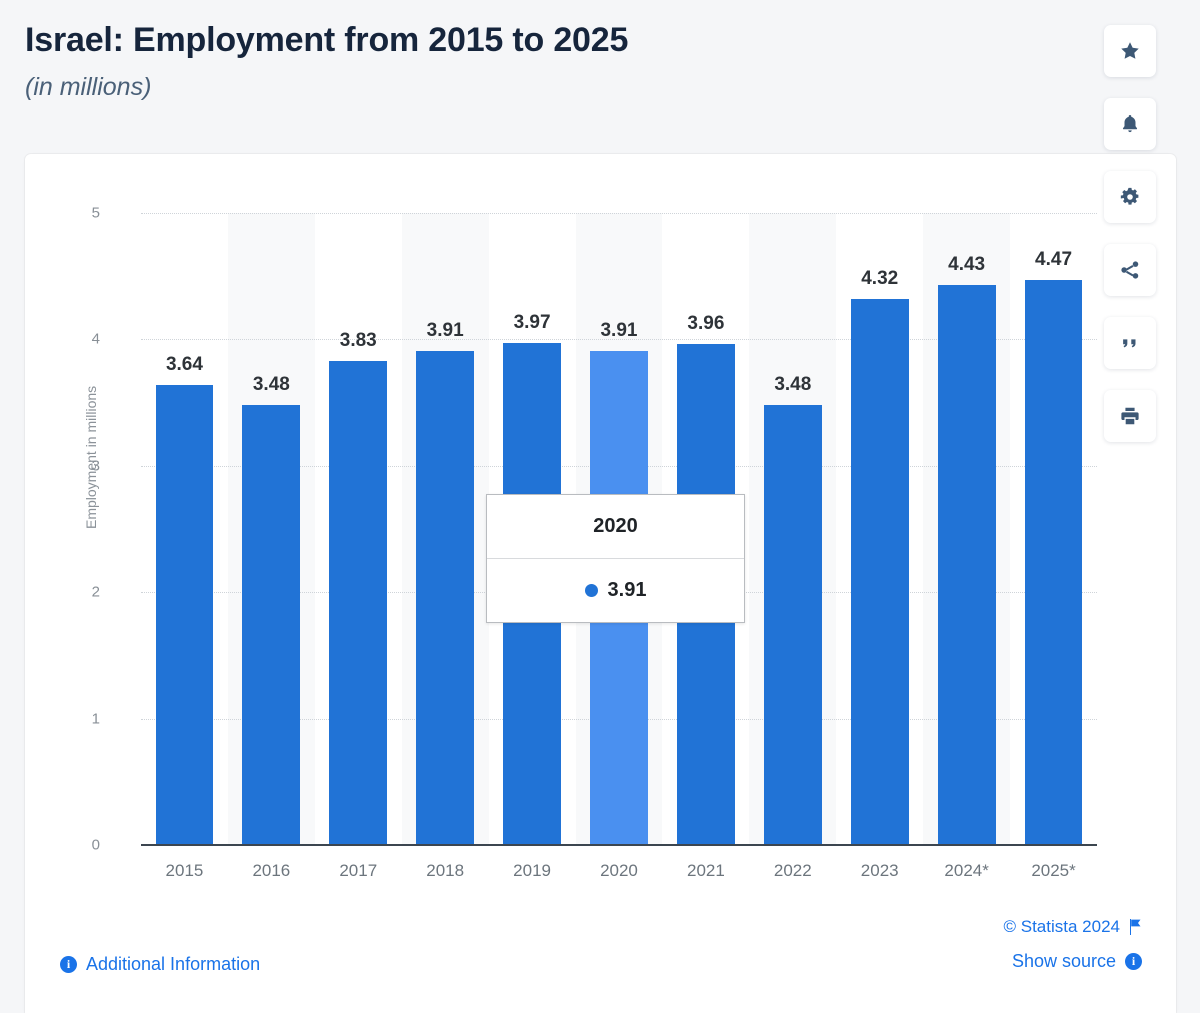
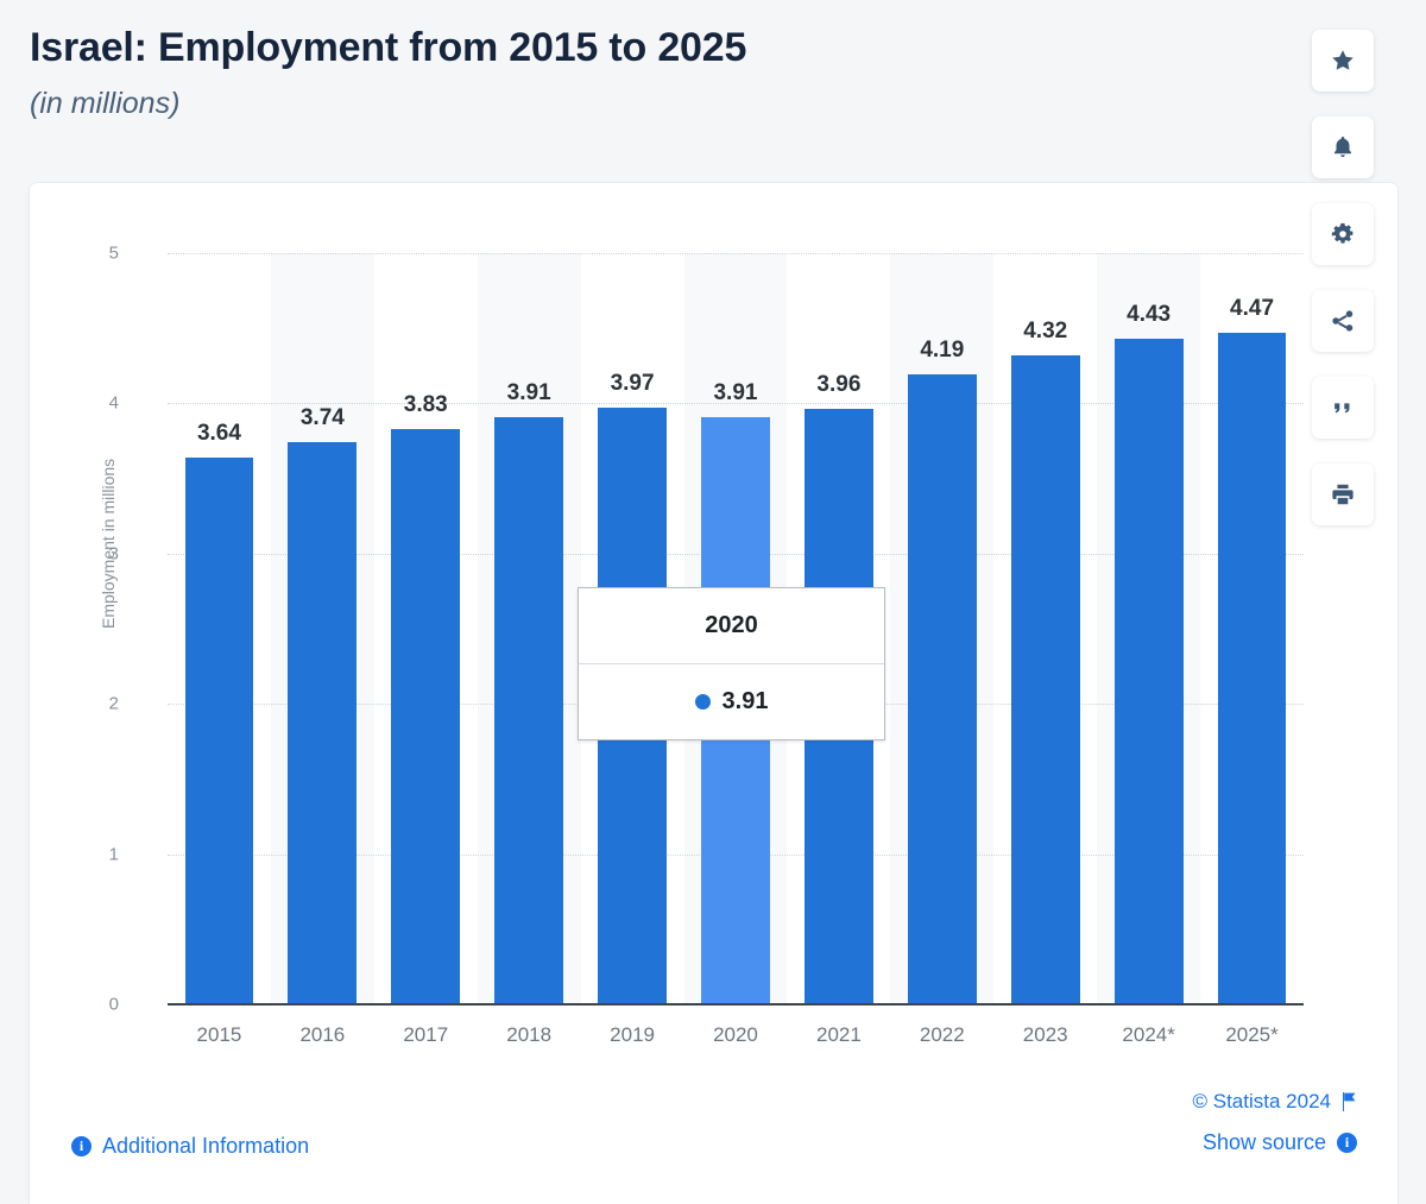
2016: 3.48 -> 3.74
2022: 3.48 -> 4.19
